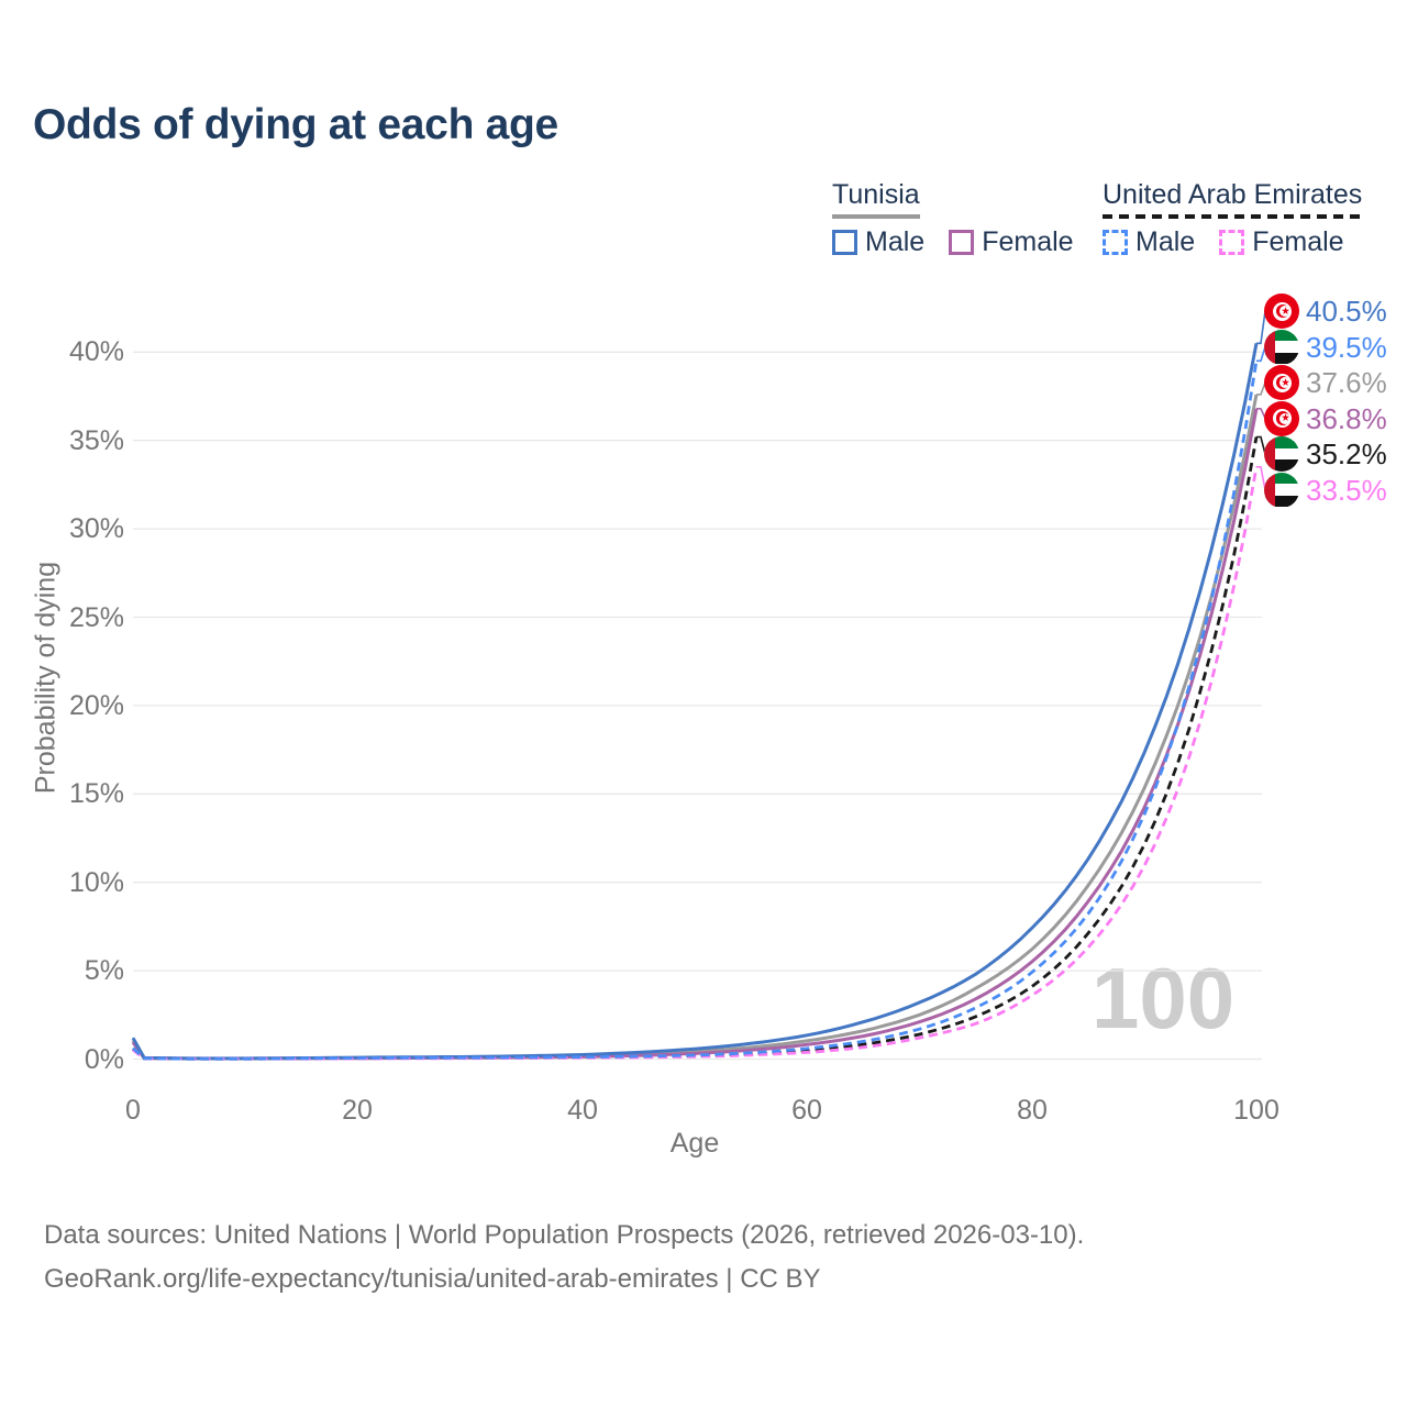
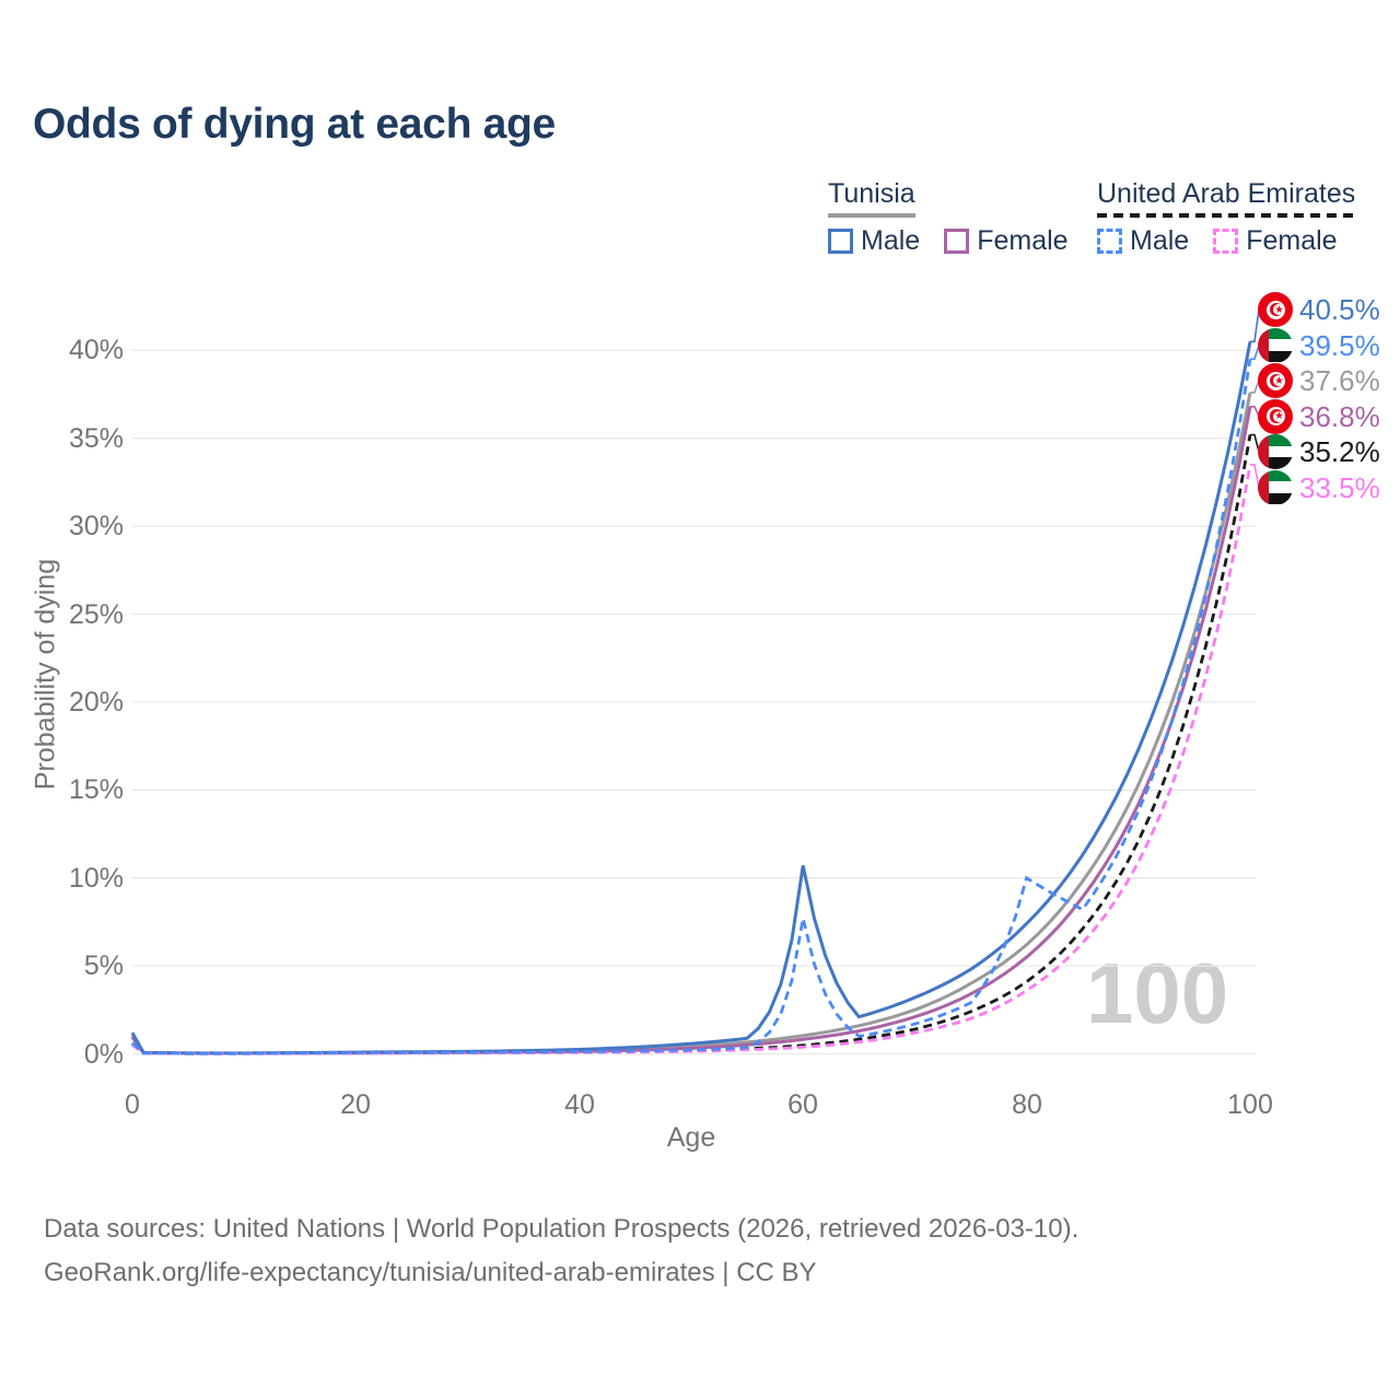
Tunisia Male/60: 1.4% -> 10.7%
United Arab Emirates Male/60: 0.6% -> 7.7%
United Arab Emirates Male/80: 4.9% -> 10.0%
